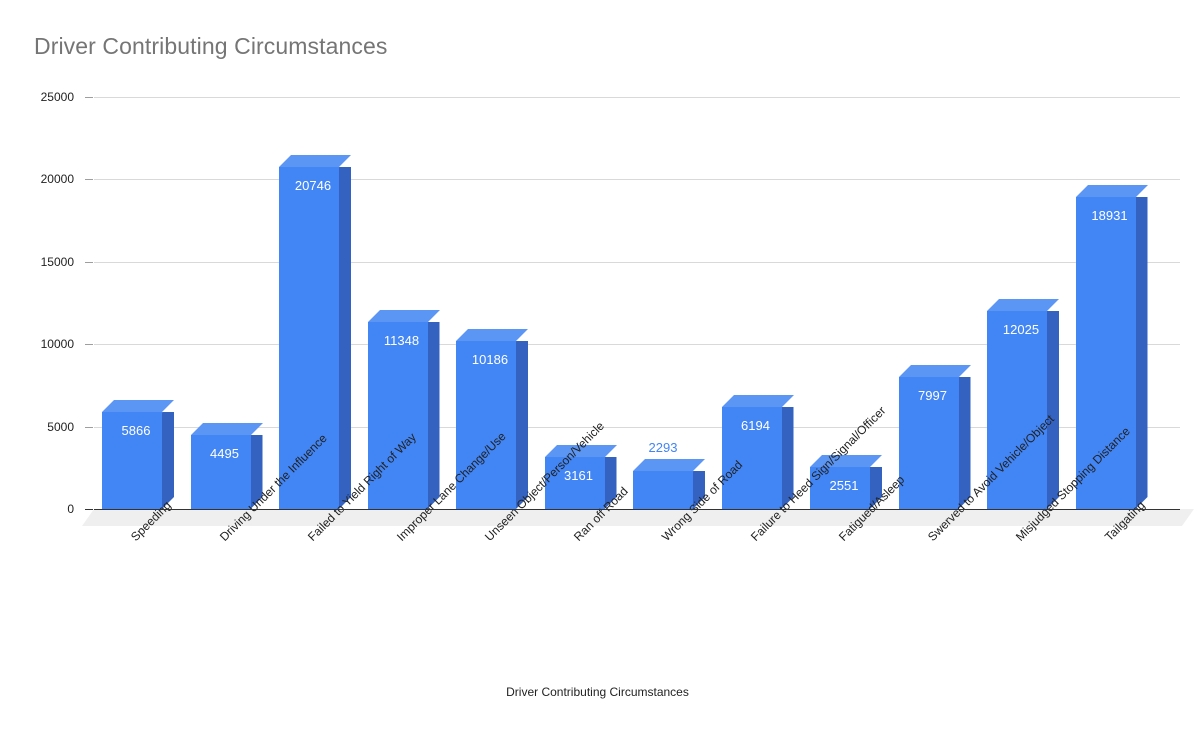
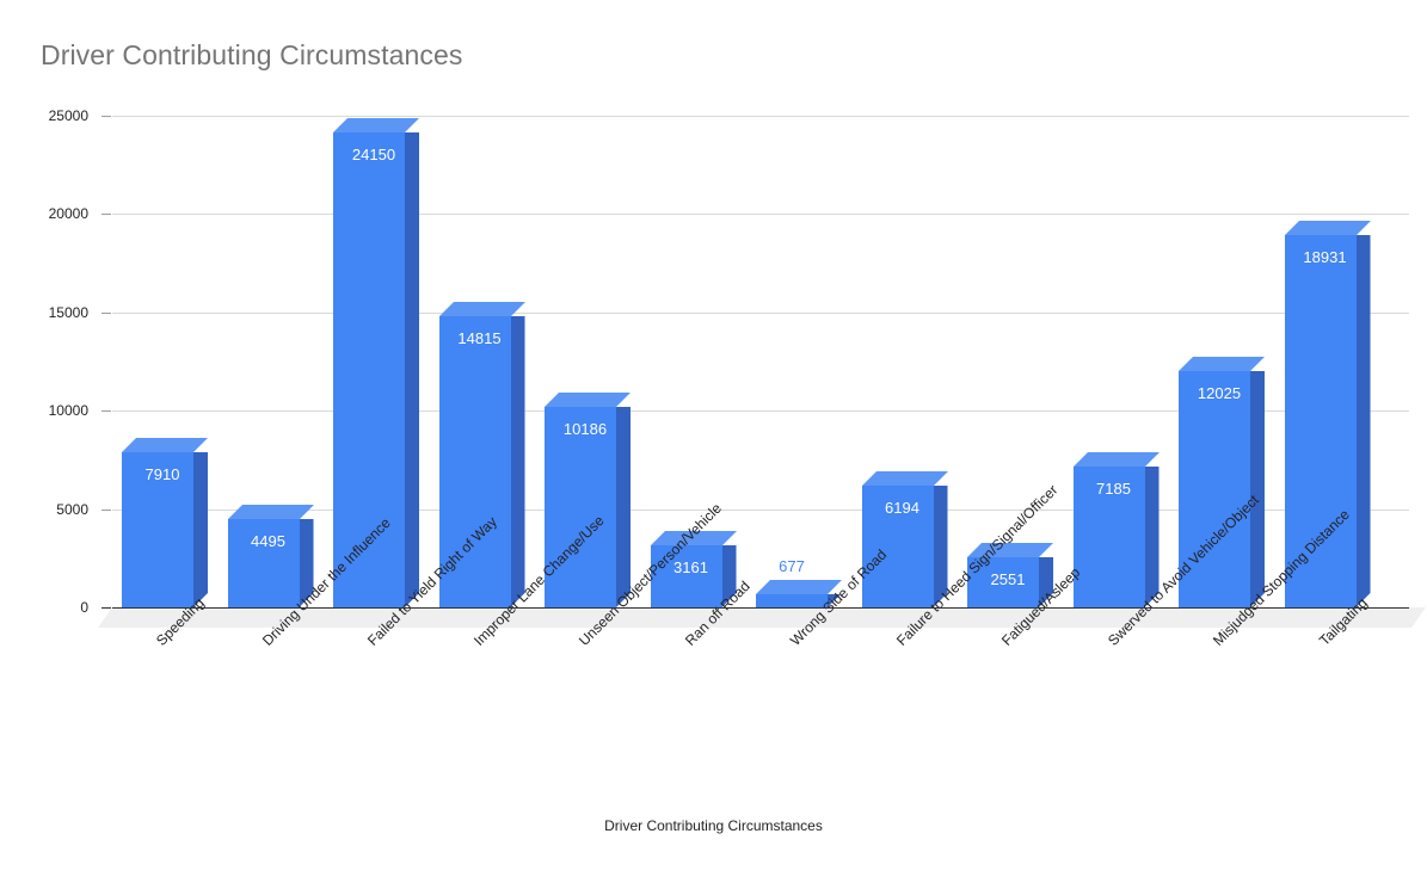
Speeding: 5866 -> 7910
Failed to Yield Right of Way: 20746 -> 24150
Improper Lane Change/Use: 11348 -> 14815
Wrong Side of Road: 2293 -> 677
Swerved to Avoid Vehicle/Object: 7997 -> 7185
